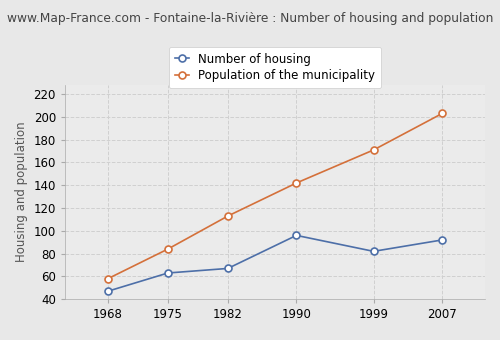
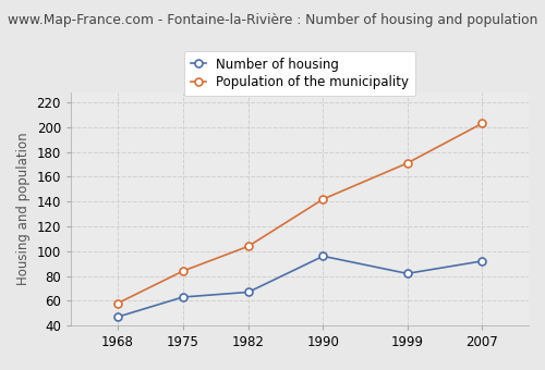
Population of the municipality/1982: 113 -> 104
